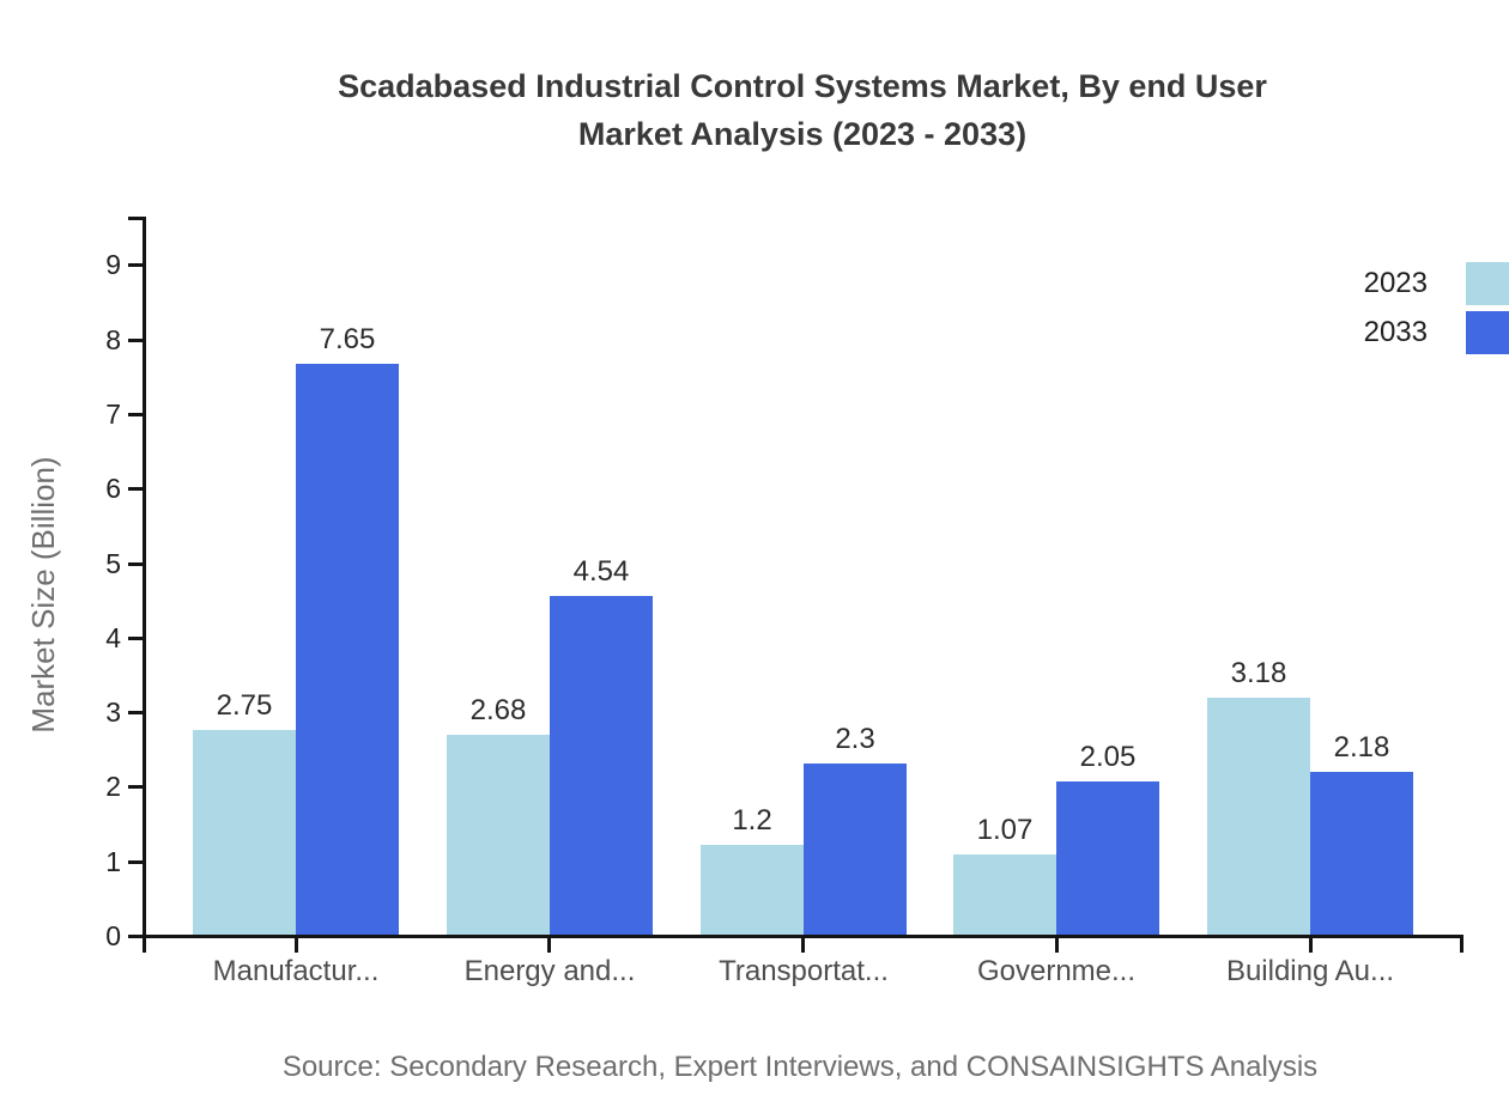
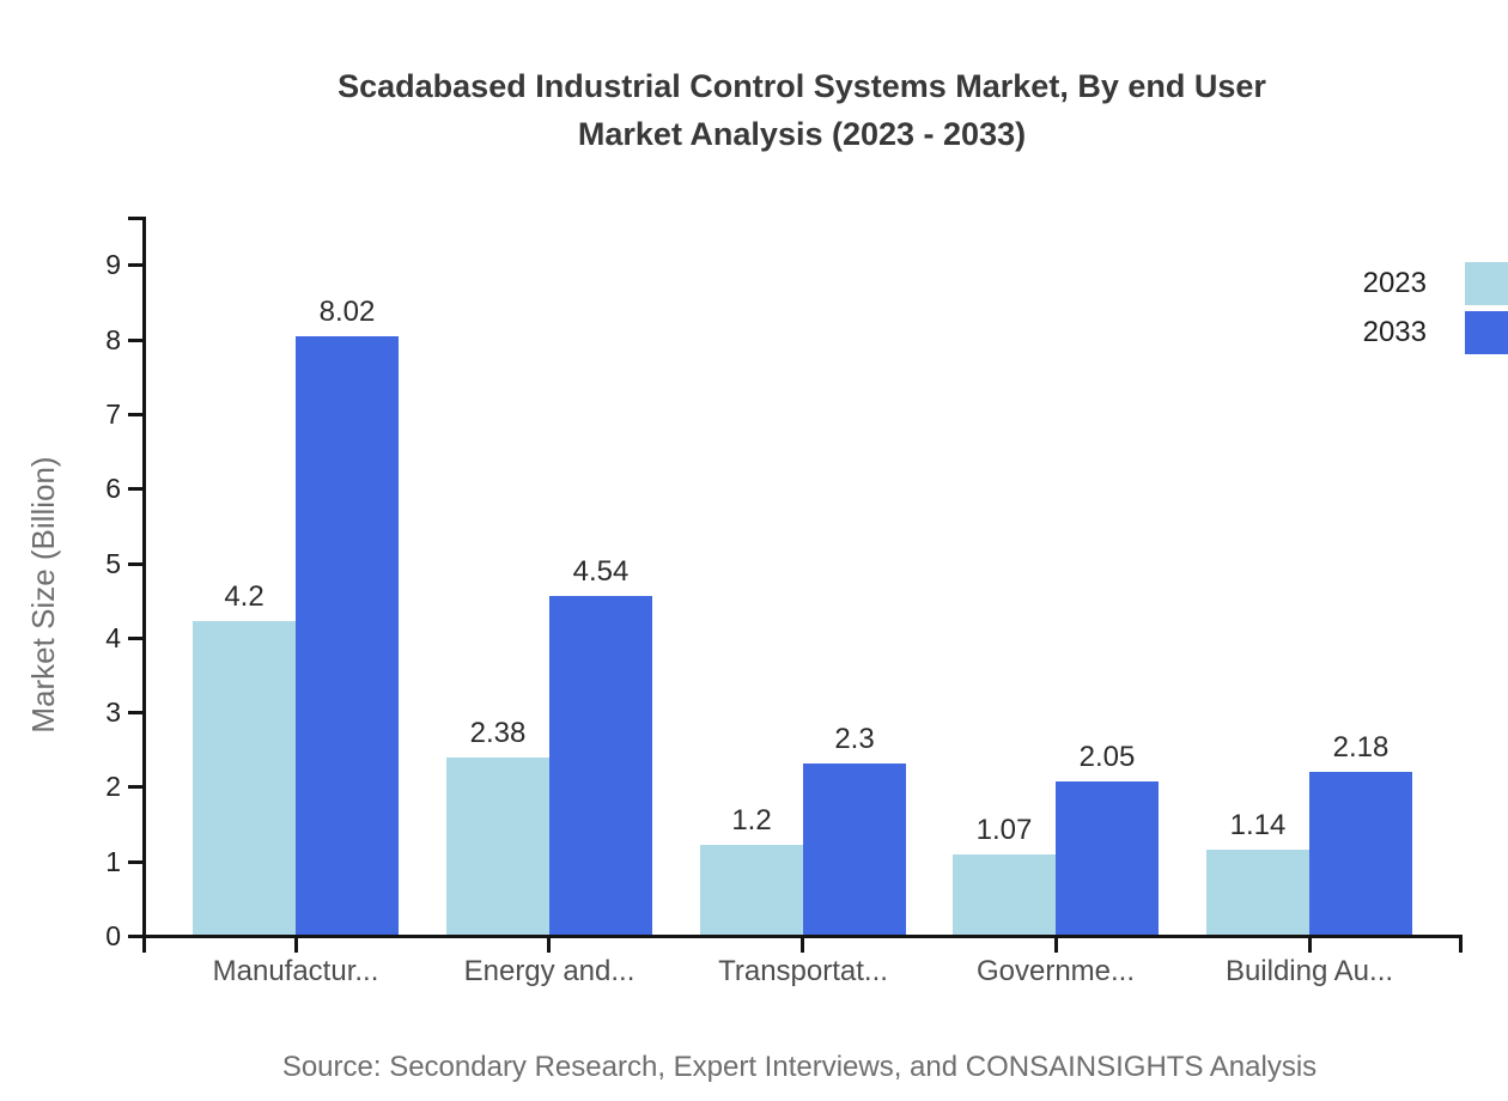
2023/Manufactur...: 2.75 -> 4.2
2033/Manufactur...: 7.65 -> 8.02
2023/Energy and...: 2.68 -> 2.38
2023/Building Au...: 3.18 -> 1.14
